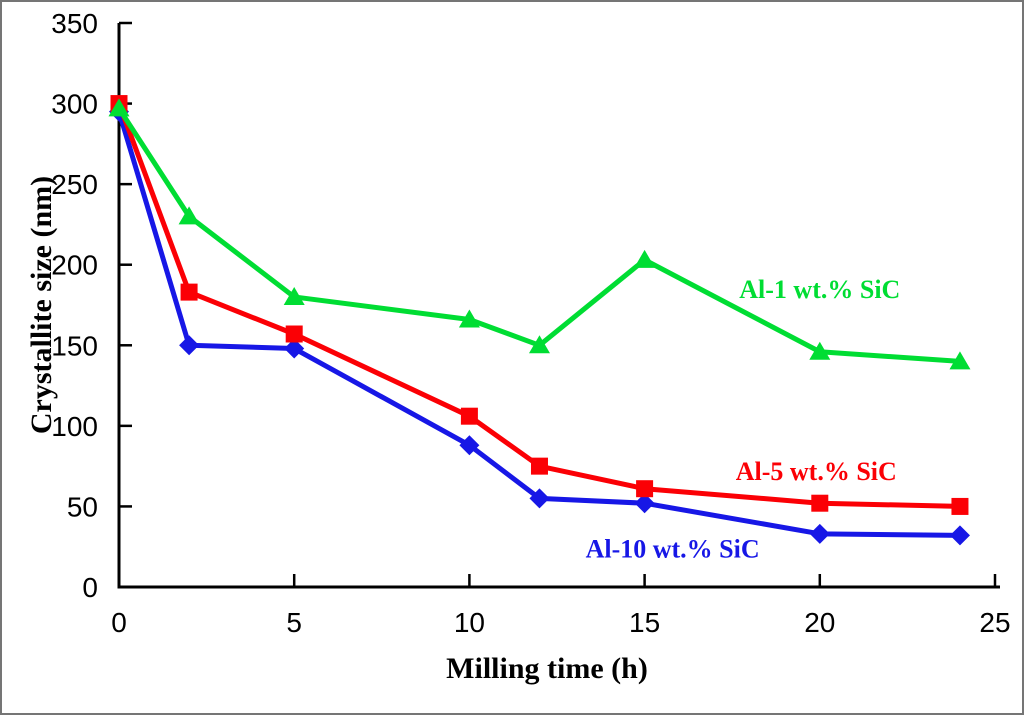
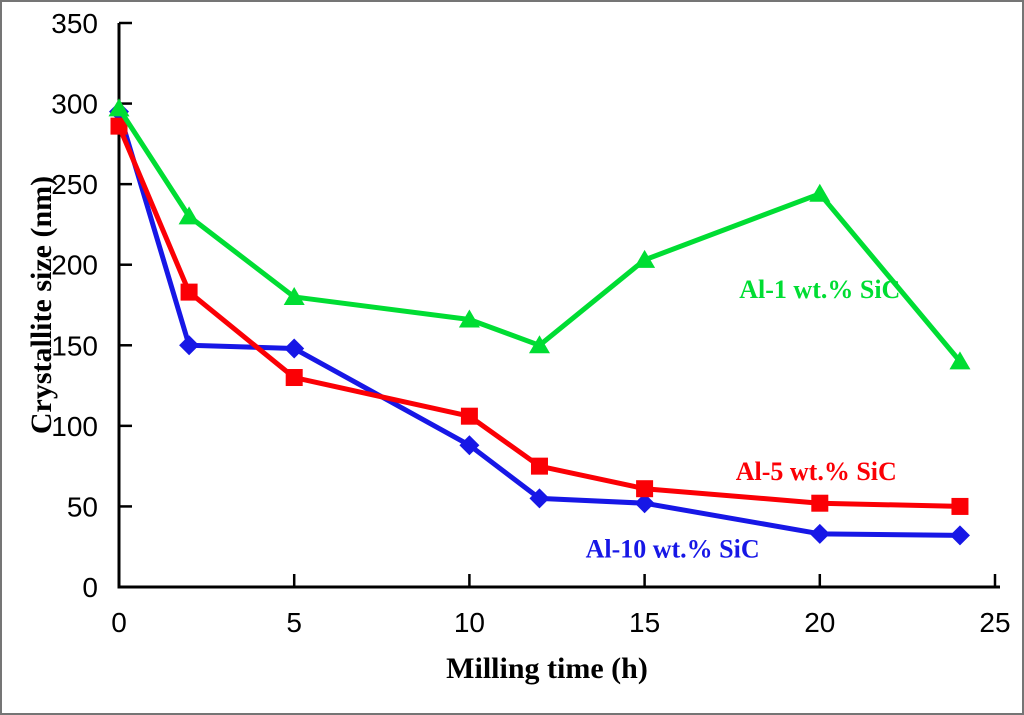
Al-5 wt.% SiC/0: 300 -> 286
Al-5 wt.% SiC/5: 157 -> 130
Al-1 wt.% SiC/20: 146 -> 244
